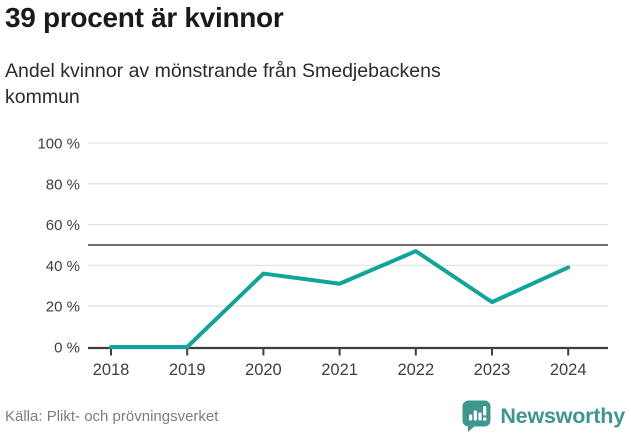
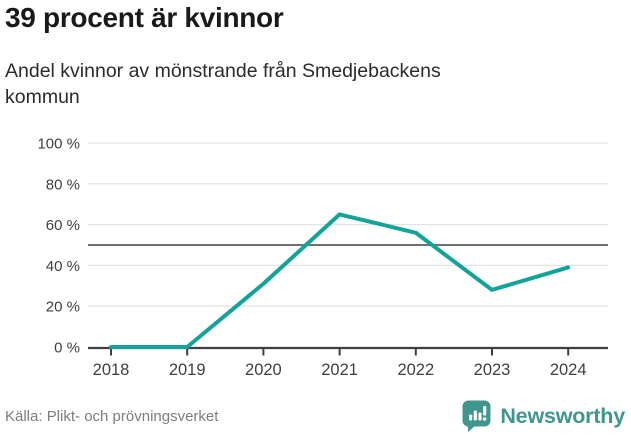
2020: 36% -> 31%
2021: 31% -> 65%
2022: 47% -> 56%
2023: 22% -> 28%
